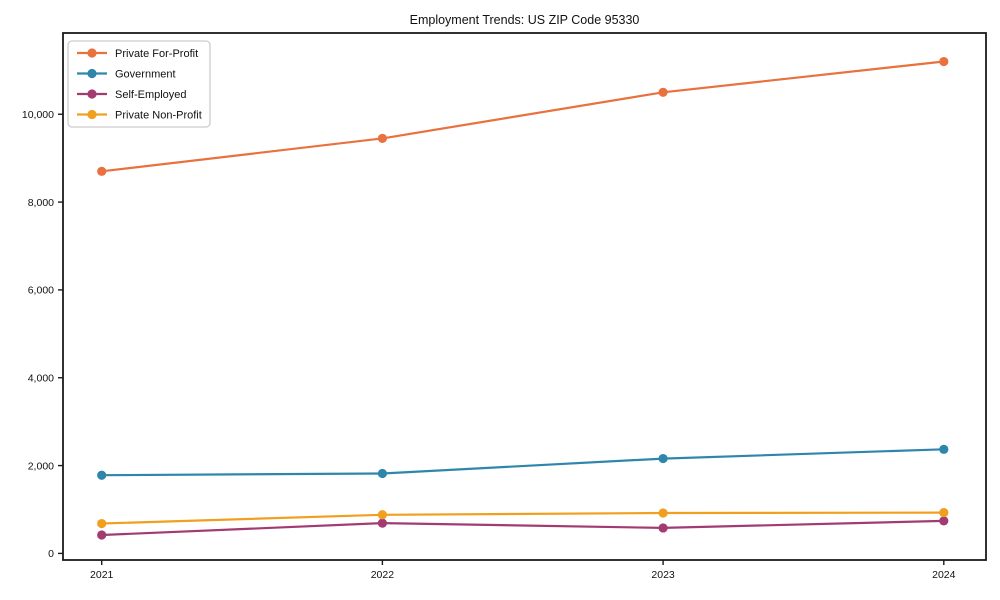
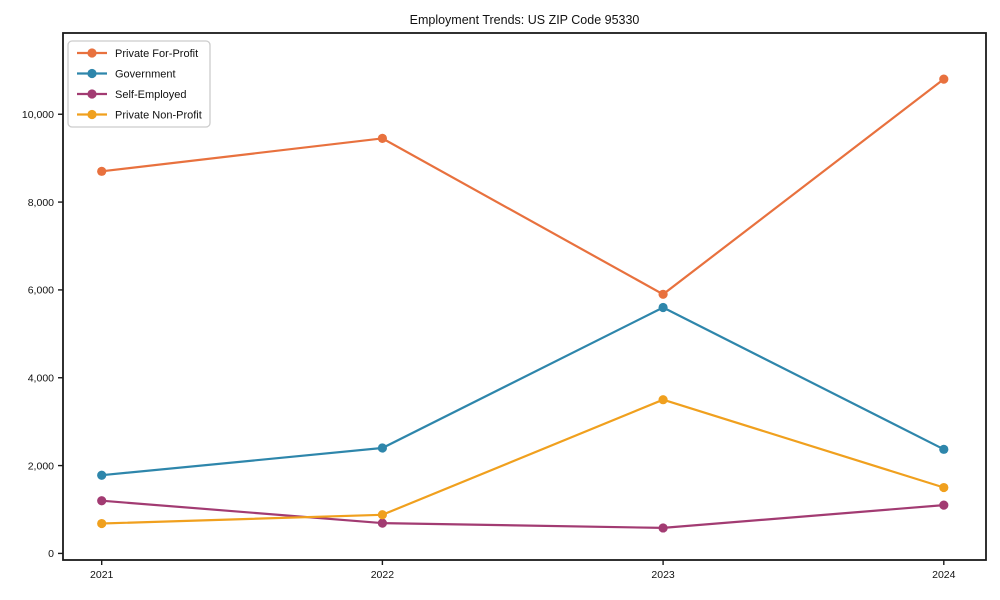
Self-Employed/2021: 400 -> 1200
Government/2022: 1800 -> 2400
Private For-Profit/2023: 10500 -> 5900
Government/2023: 2200 -> 5600
Private Non-Profit/2023: 900 -> 3500
Private For-Profit/2024: 11200 -> 10800
Self-Employed/2024: 700 -> 1100
Private Non-Profit/2024: 900 -> 1500
